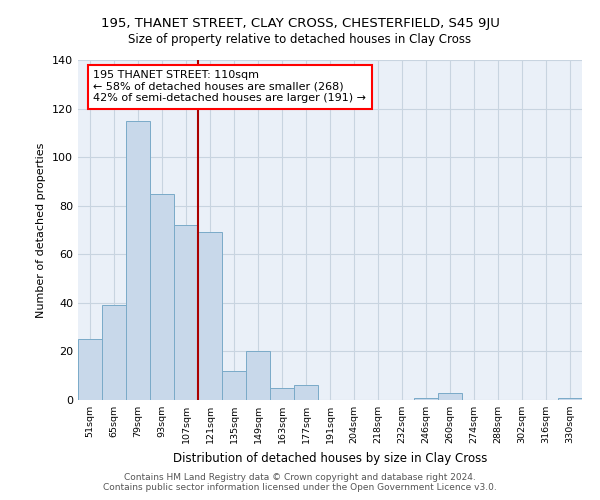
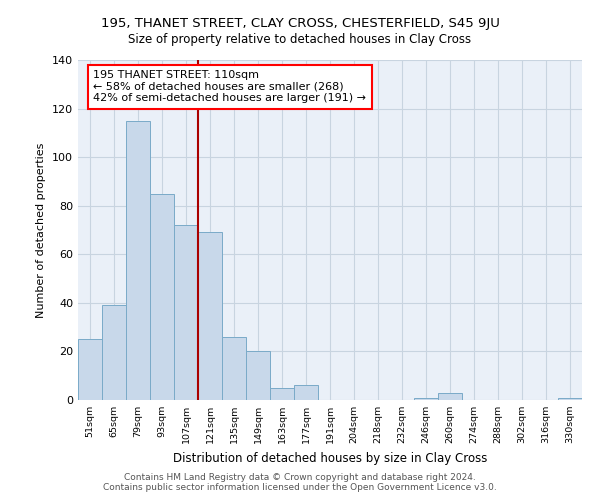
135sqm: 12 -> 26
